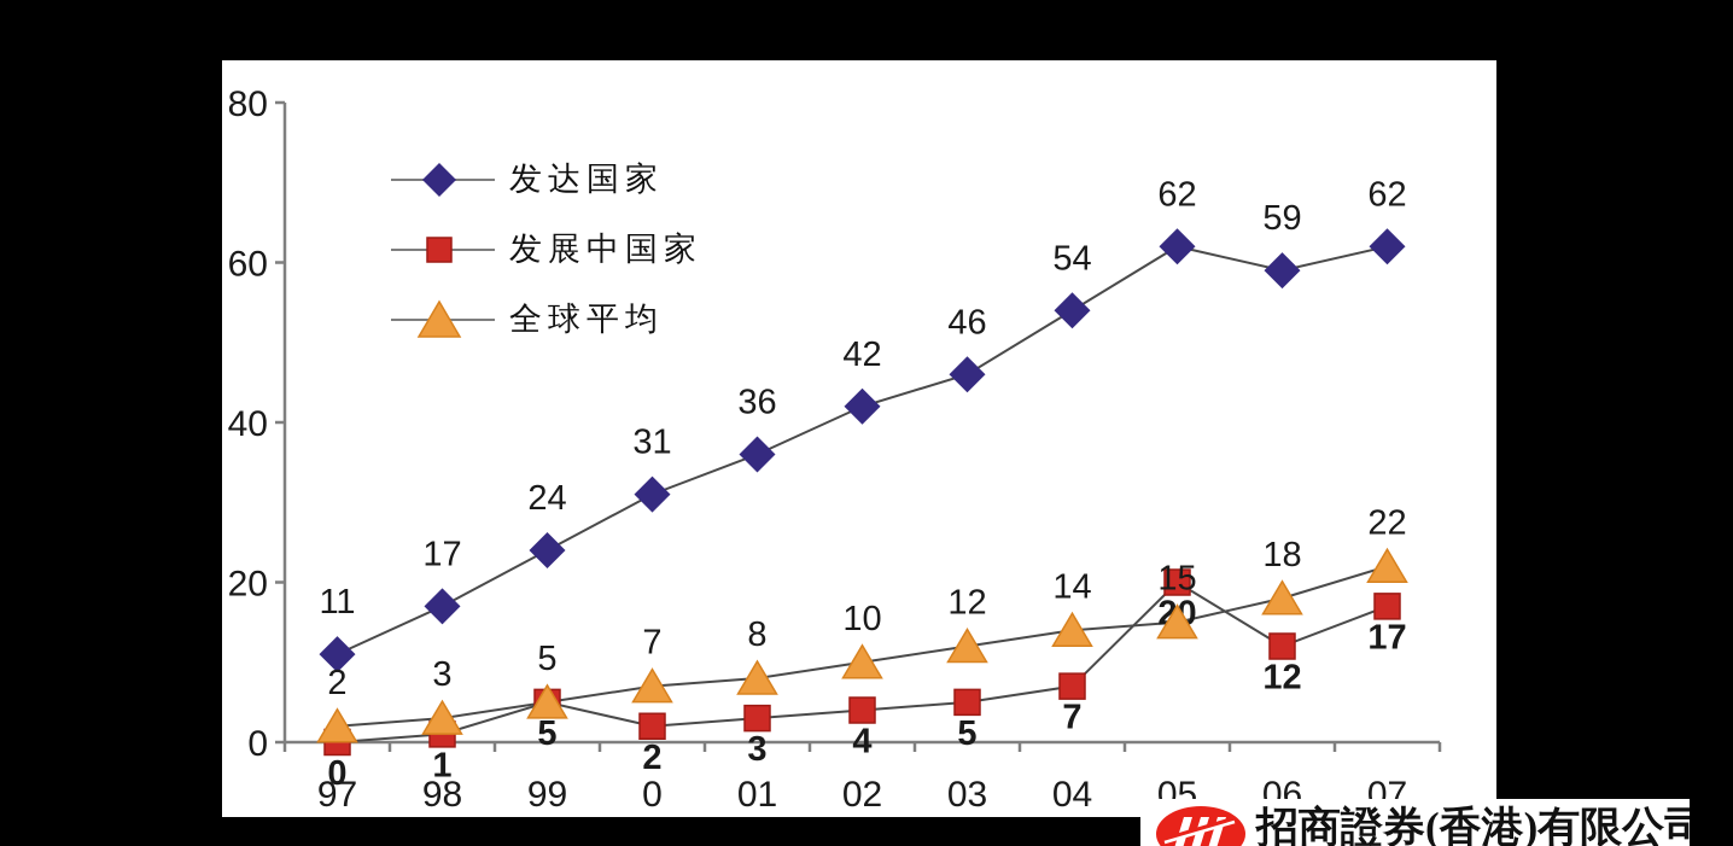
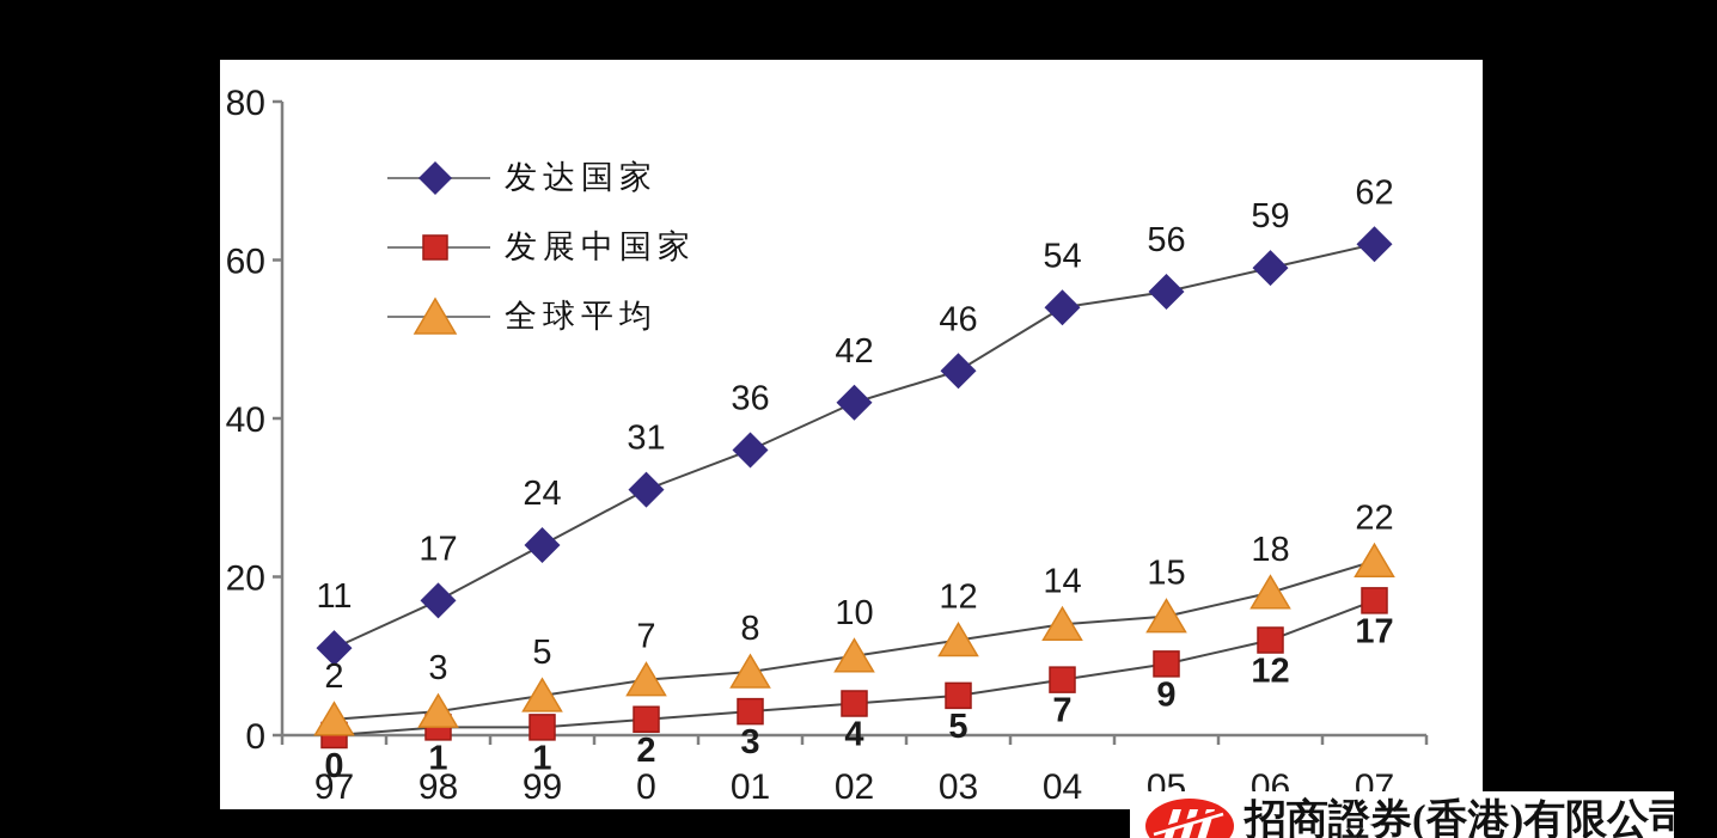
发展中国家/99: 5 -> 1
发达国家/05: 62 -> 56
发展中国家/05: 20 -> 9
